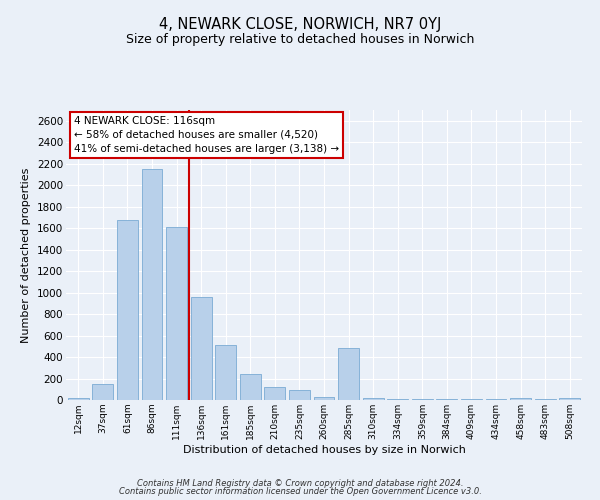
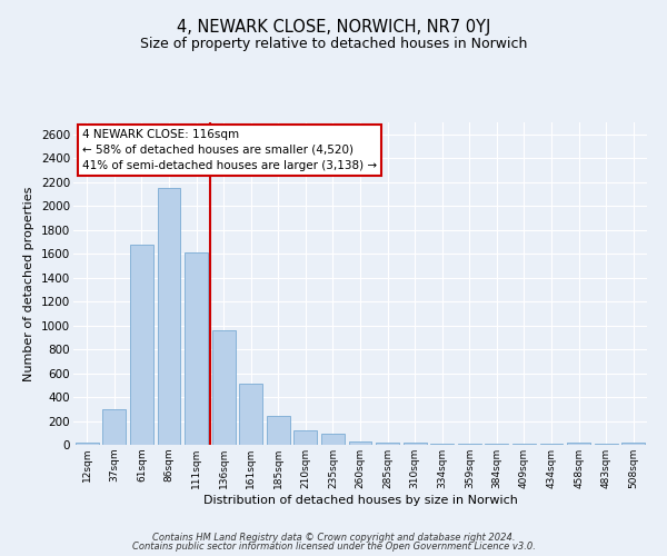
37sqm: 150 -> 300
285sqm: 480 -> 20
